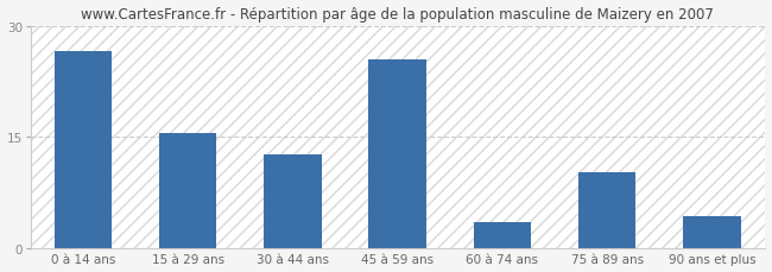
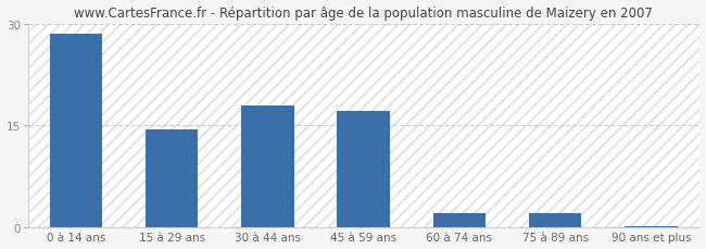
0 à 14 ans: 26.6 -> 28.5
15 à 29 ans: 15.6 -> 14.5
30 à 44 ans: 12.6 -> 18.0
45 à 59 ans: 25.4 -> 17.2
60 à 74 ans: 3.6 -> 2.2
75 à 89 ans: 10.2 -> 2.2
90 ans et plus: 4.4 -> 0.1
